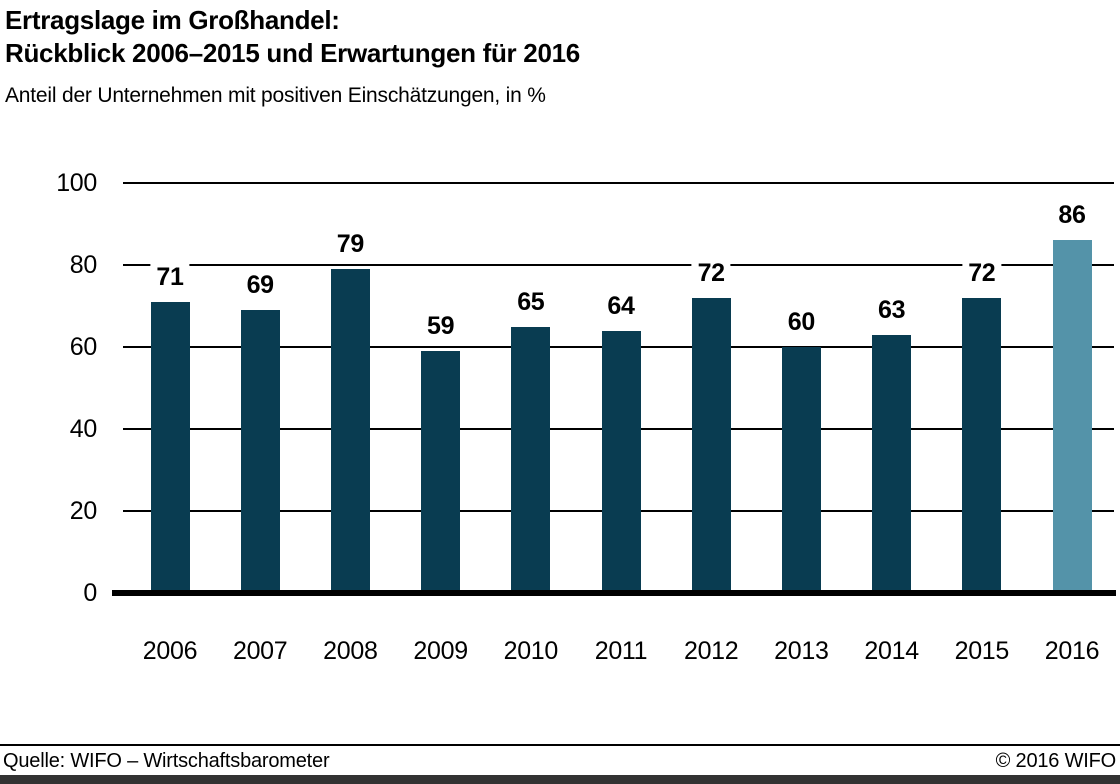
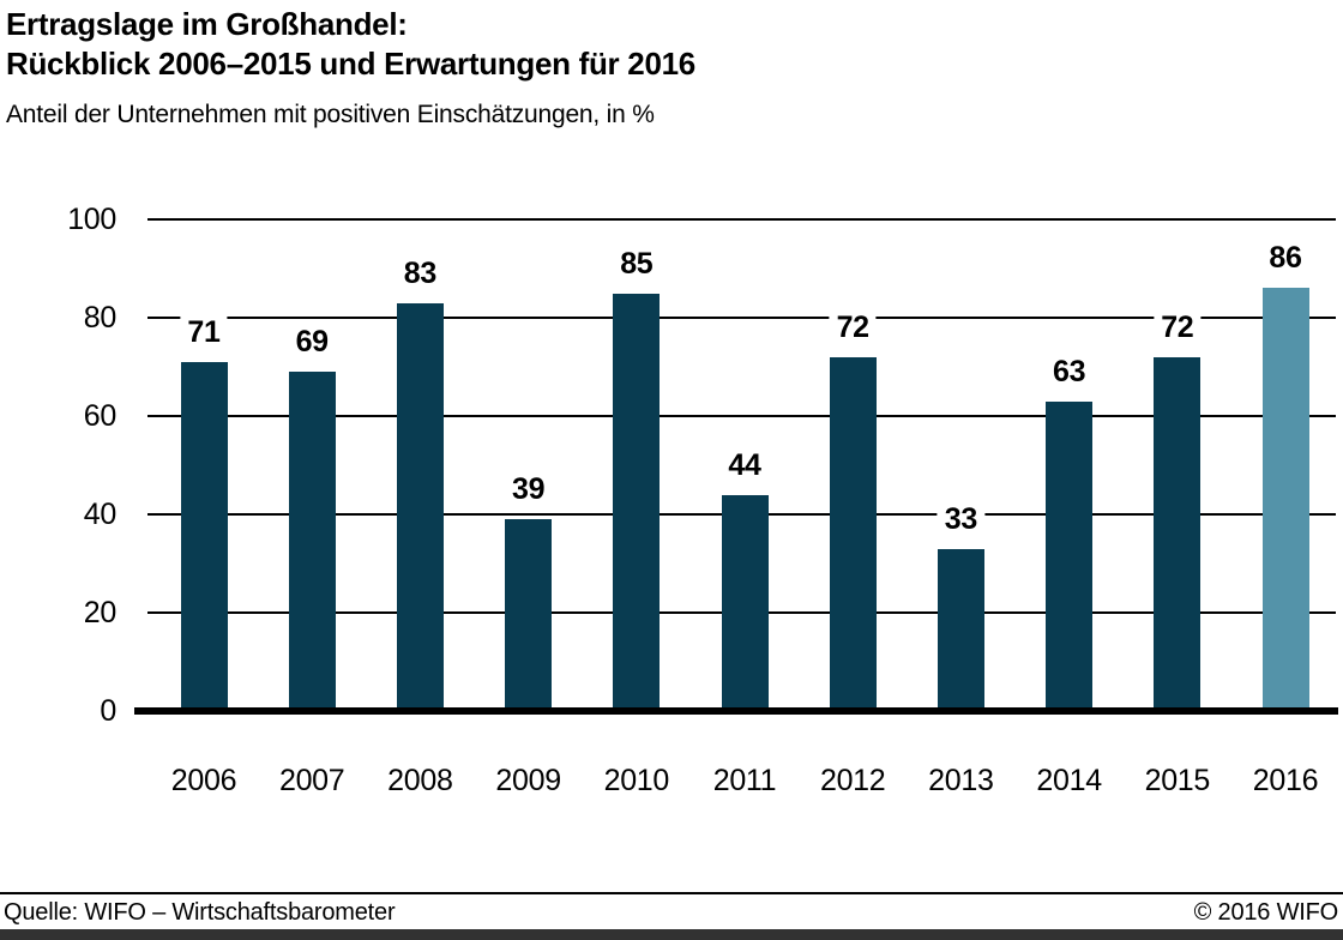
2008: 79 -> 83
2009: 59 -> 39
2010: 65 -> 85
2011: 64 -> 44
2013: 60 -> 33
